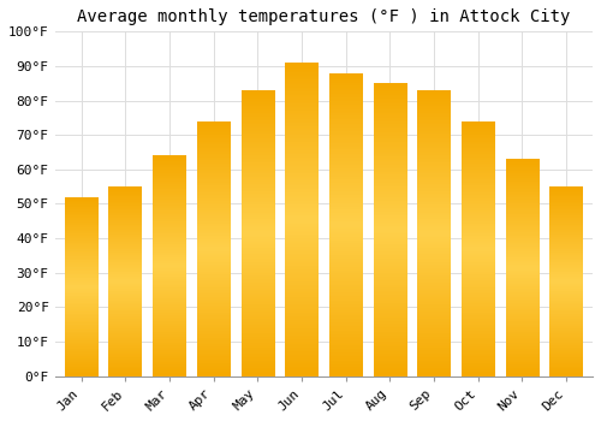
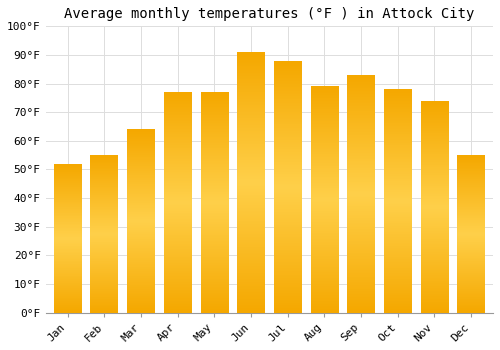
Apr: 74°F -> 77°F
May: 83°F -> 77°F
Aug: 85°F -> 79°F
Oct: 74°F -> 78°F
Nov: 63°F -> 74°F
